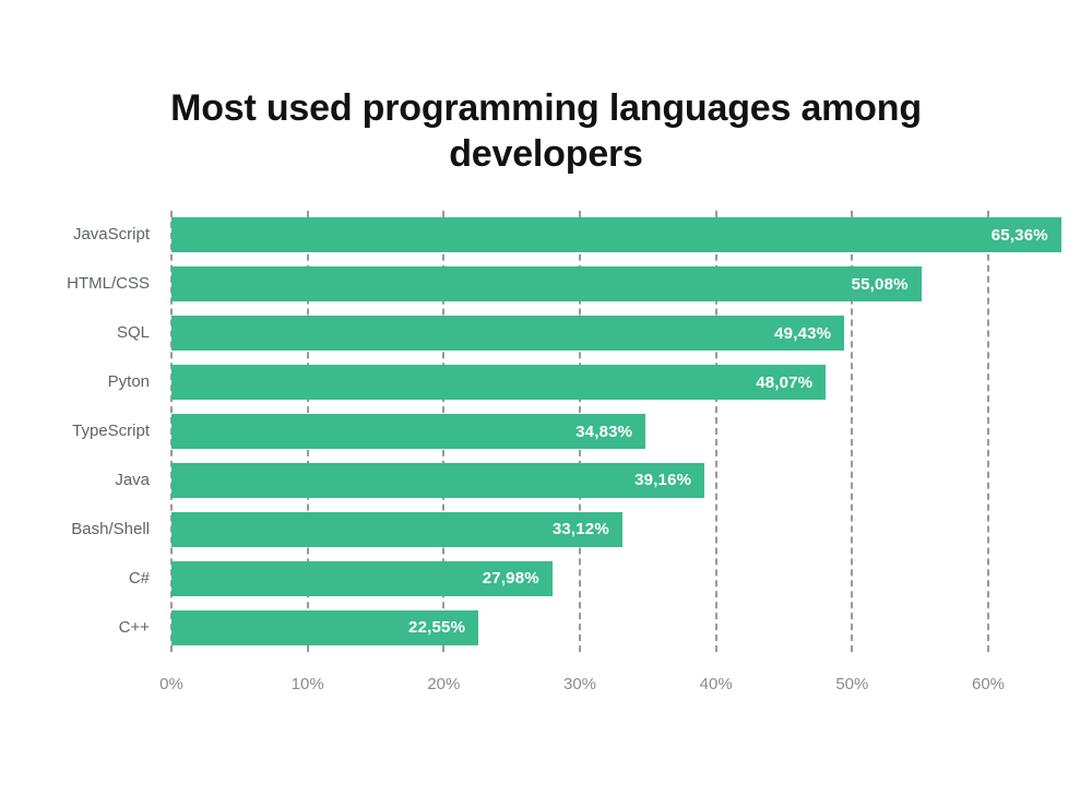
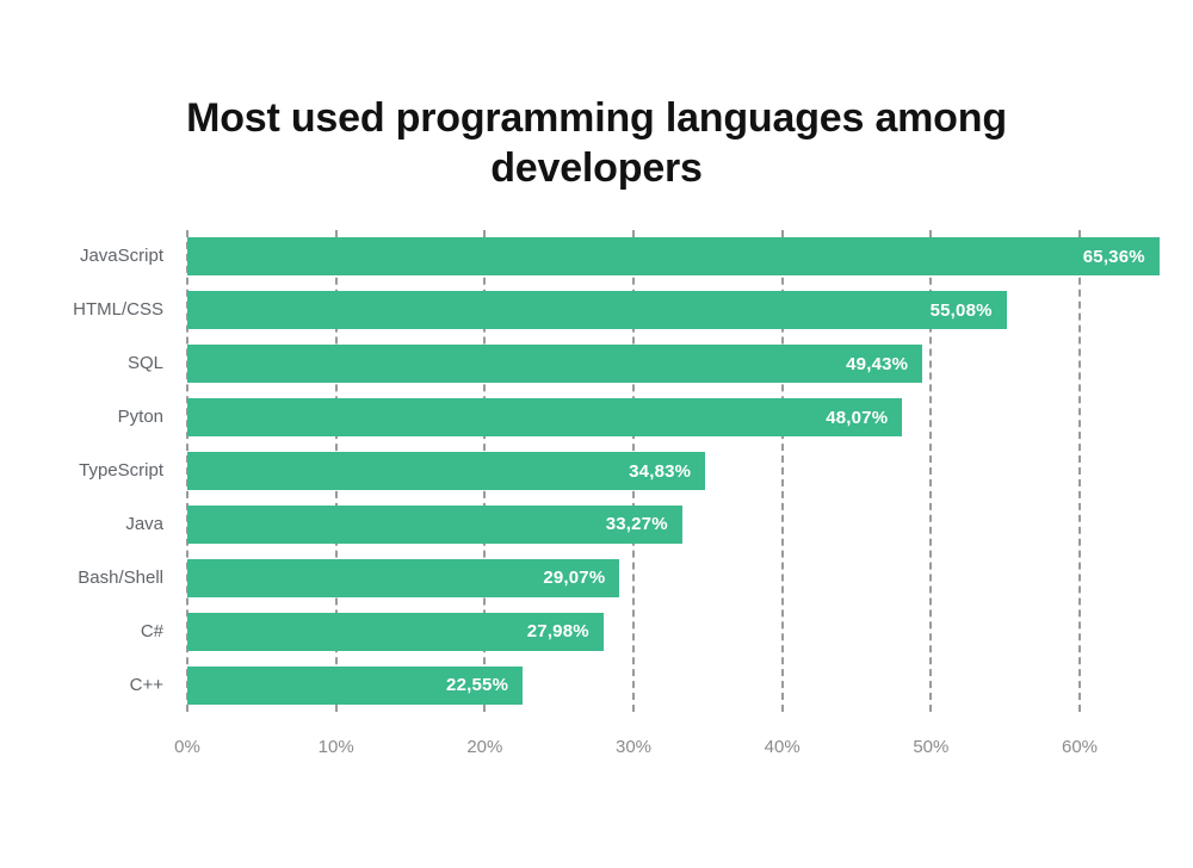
Java: 39,16% -> 33,27%
Bash/Shell: 33,12% -> 29,07%
